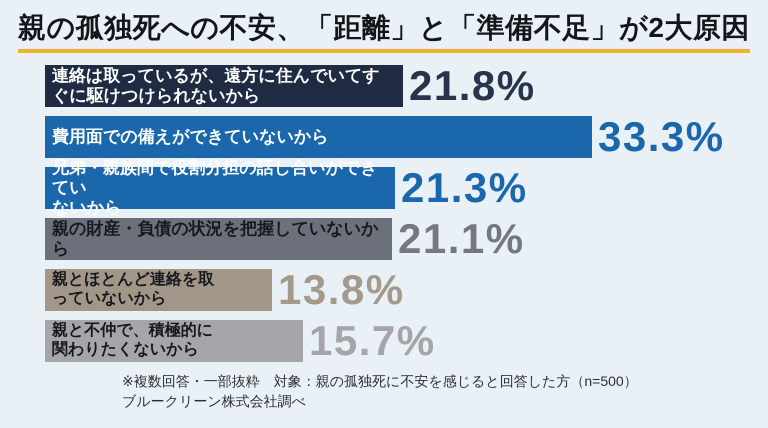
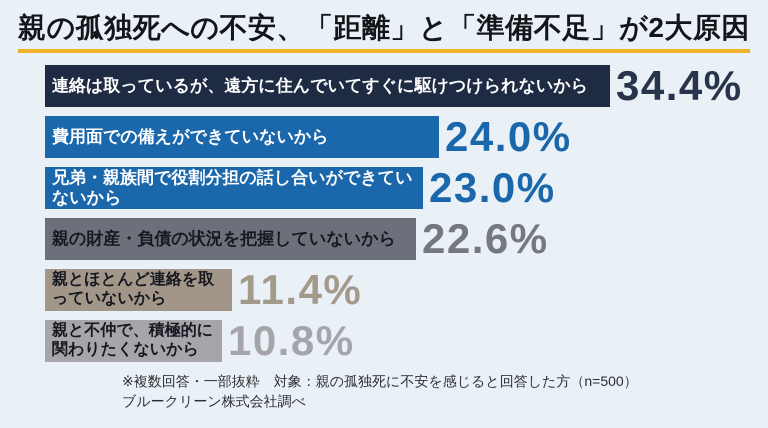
連絡は取っているが、遠方に住んでいてすぐに駆けつけられないから: 21.8% -> 34.4%
費用面での備えができていないから: 33.3% -> 24.0%
兄弟・親族間で役割分担の話し合いができてい ないから: 21.3% -> 23.0%
親の財産・負債の状況を把握していないから: 21.1% -> 22.6%
親とほとんど連絡を取 っていないから: 13.8% -> 11.4%
親と不仲で、積極的に 関わりたくないから: 15.7% -> 10.8%
